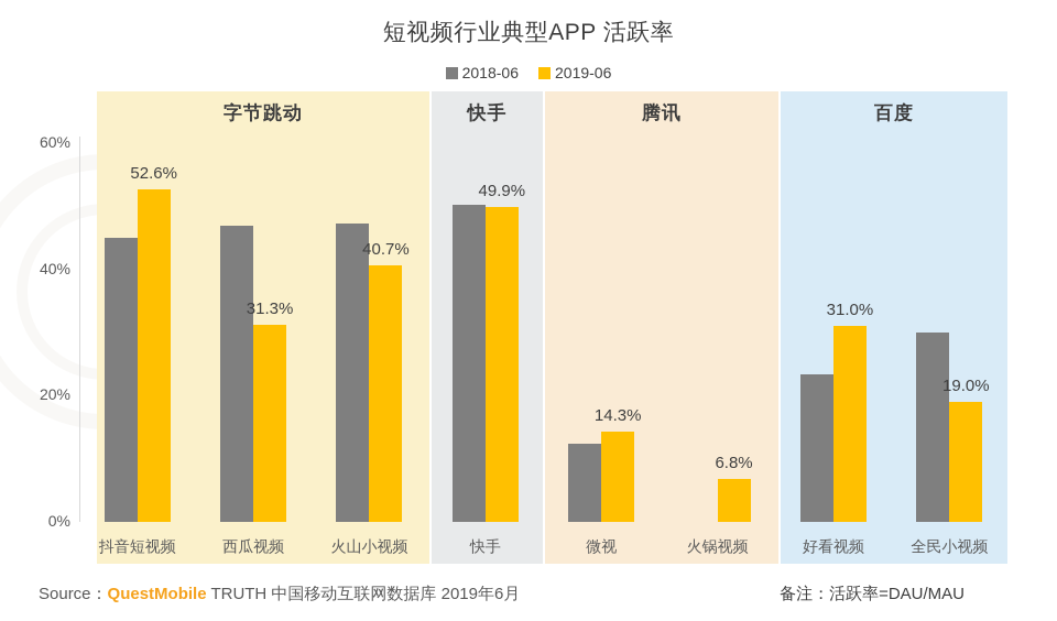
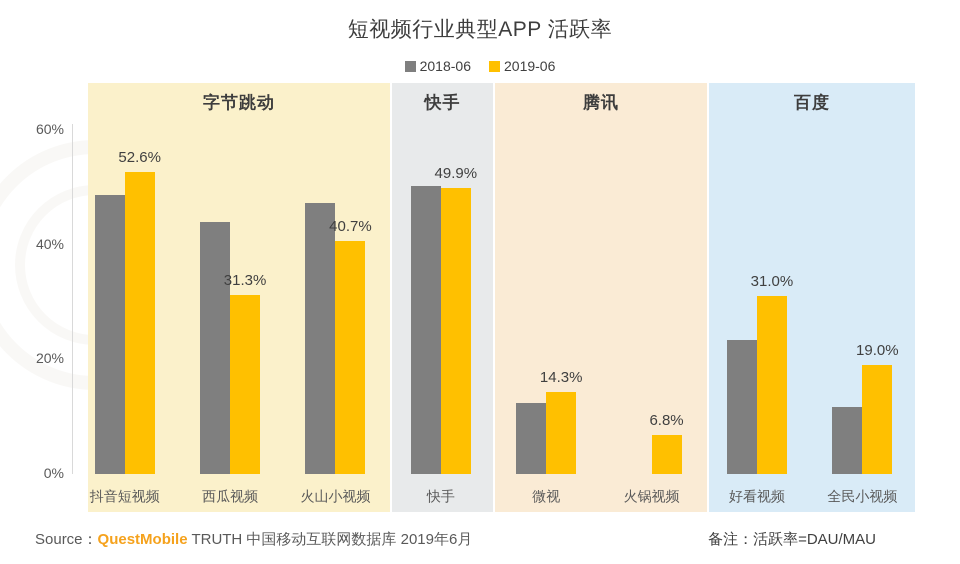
2018-06/抖音短视频: 45% -> 49%
2018-06/西瓜视频: 47% -> 44%
2018-06/全民小视频: 30% -> 12%
